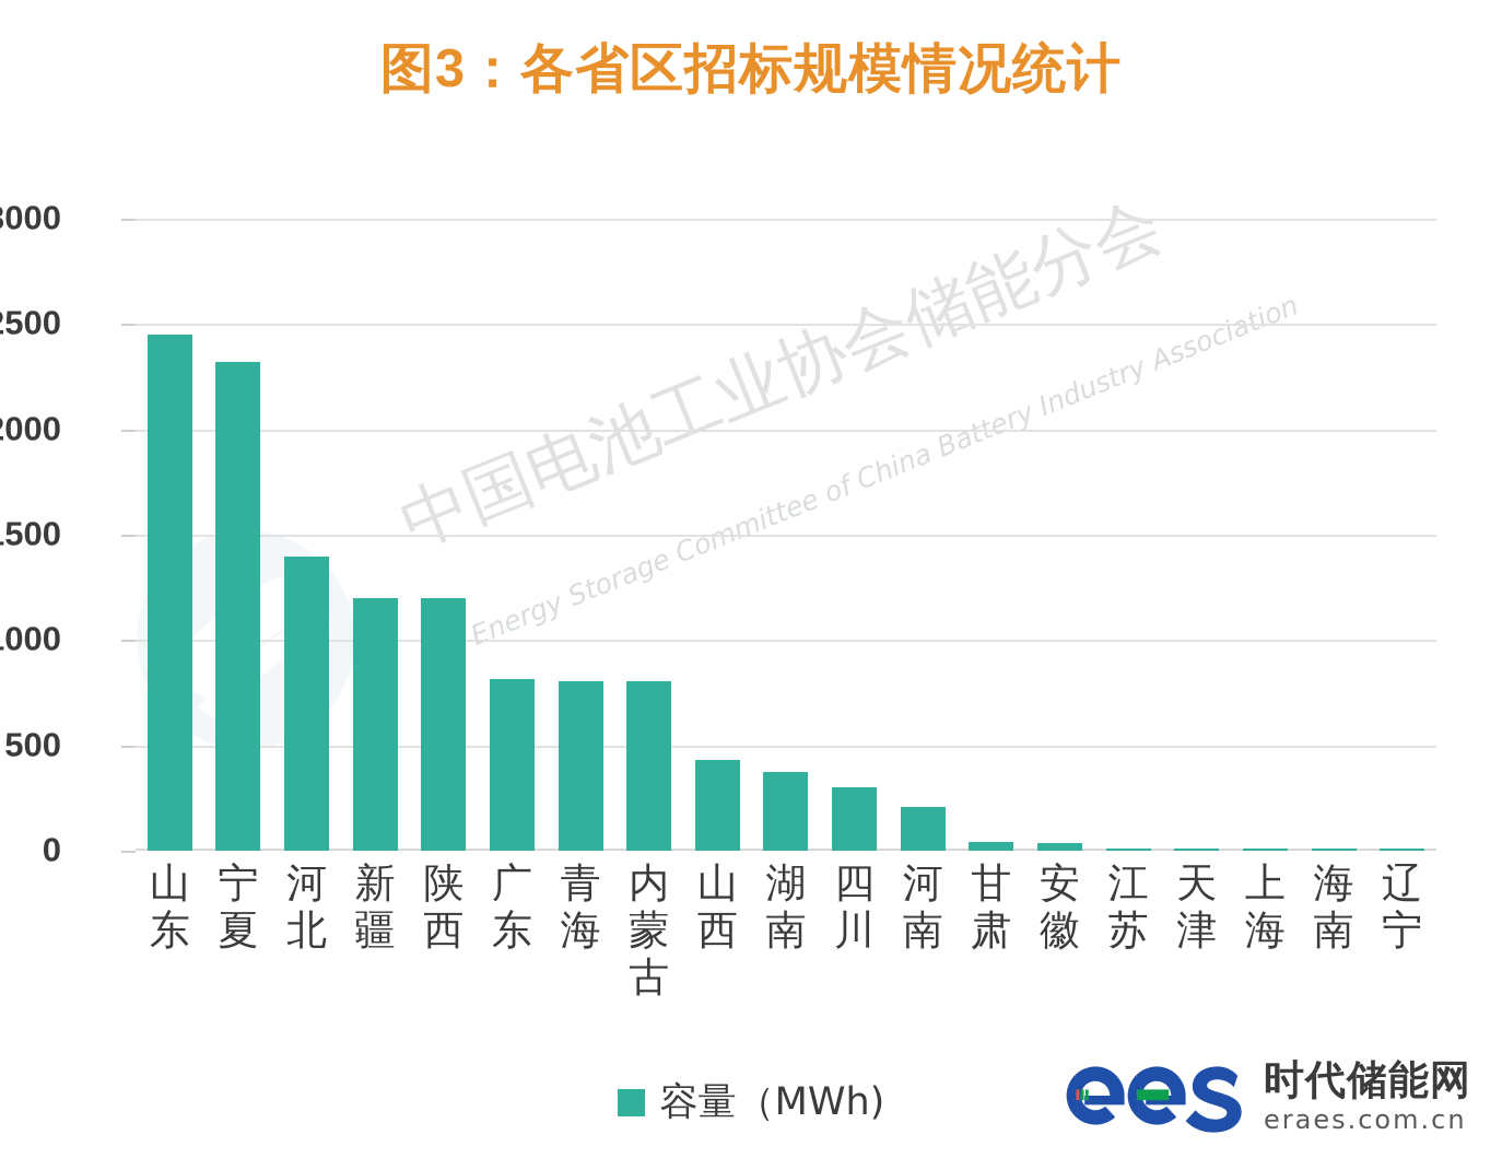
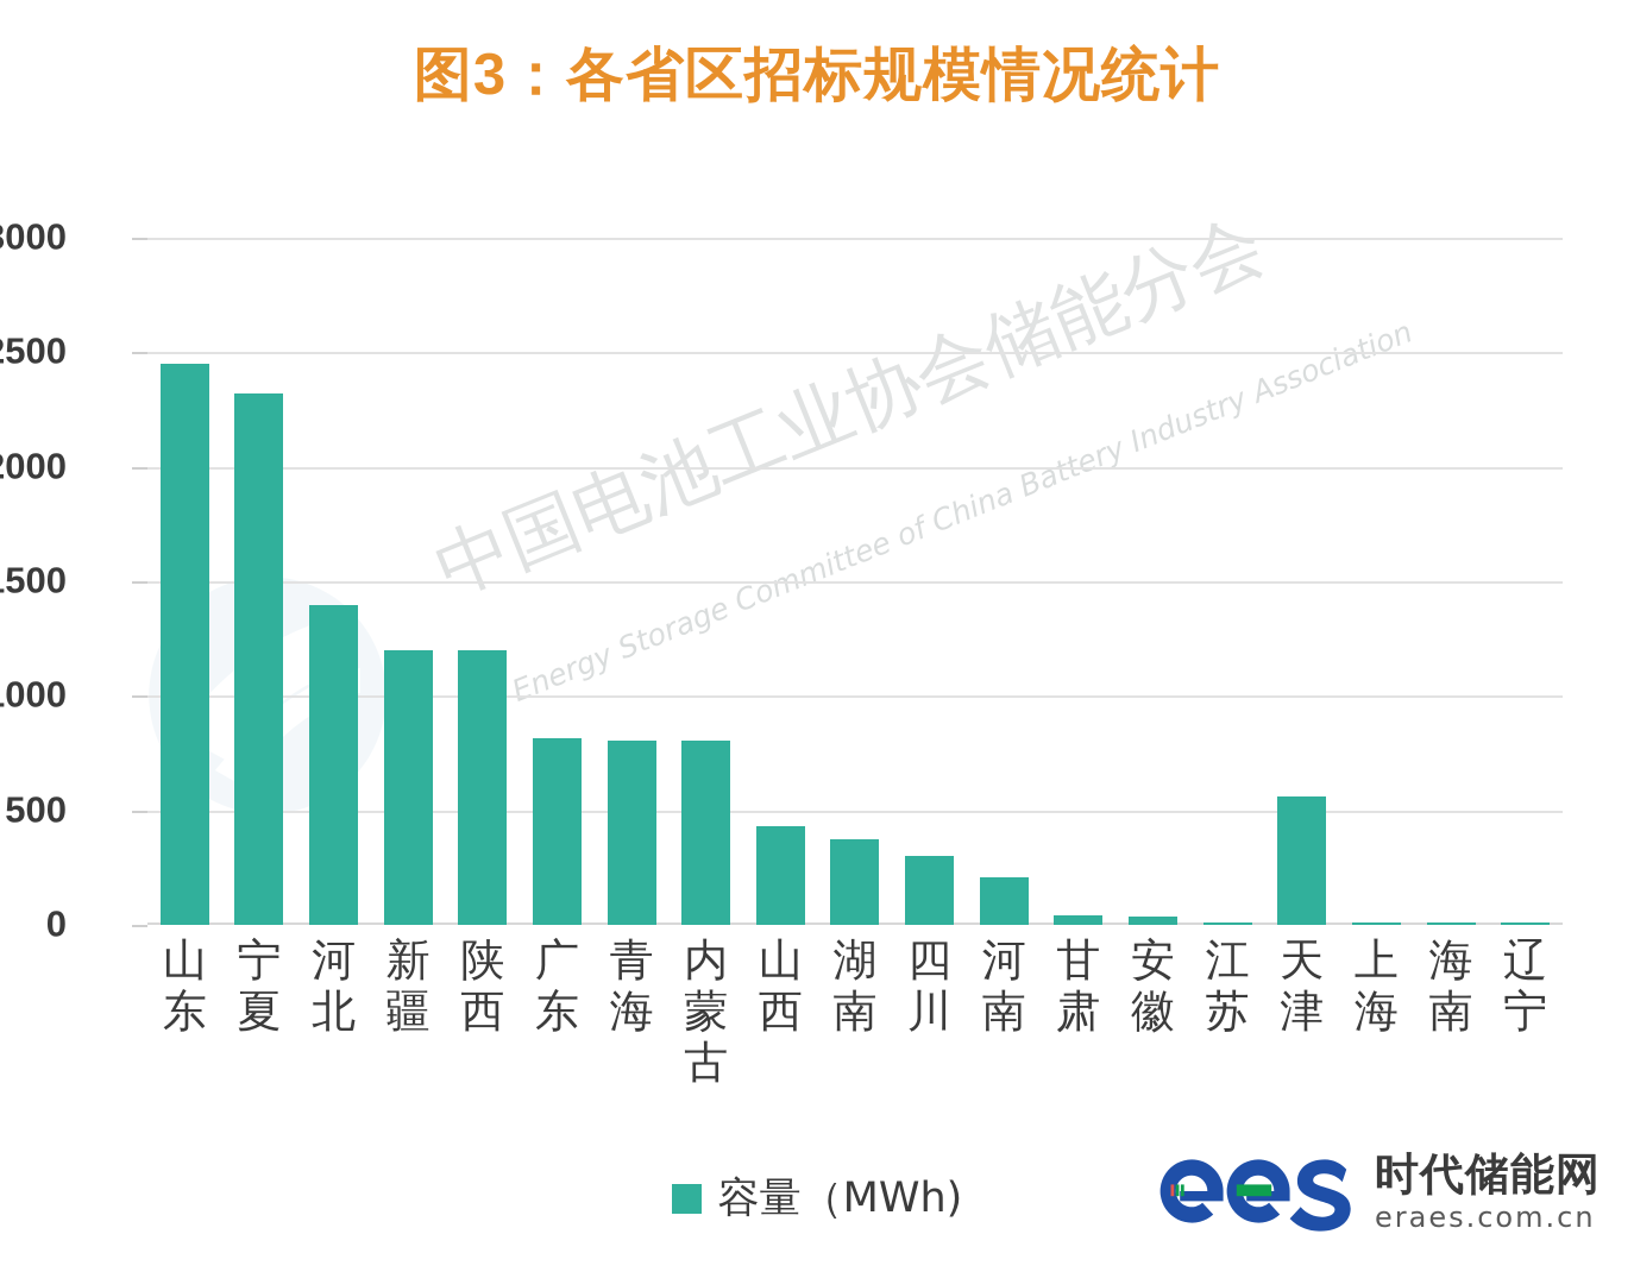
天津: 10 -> 560
